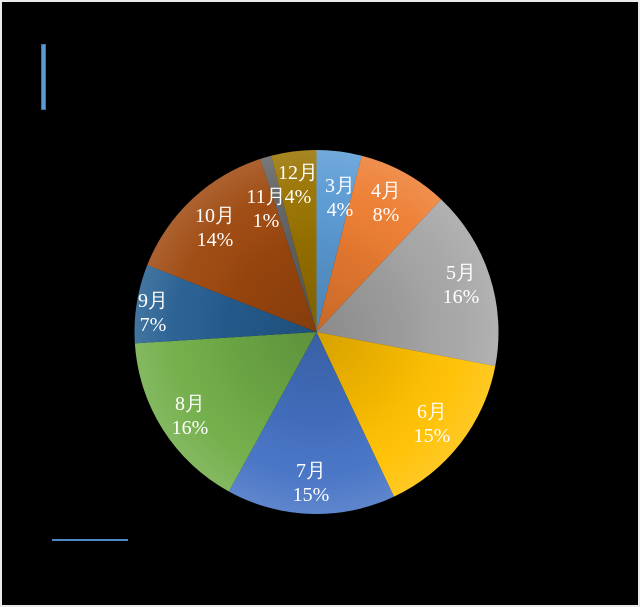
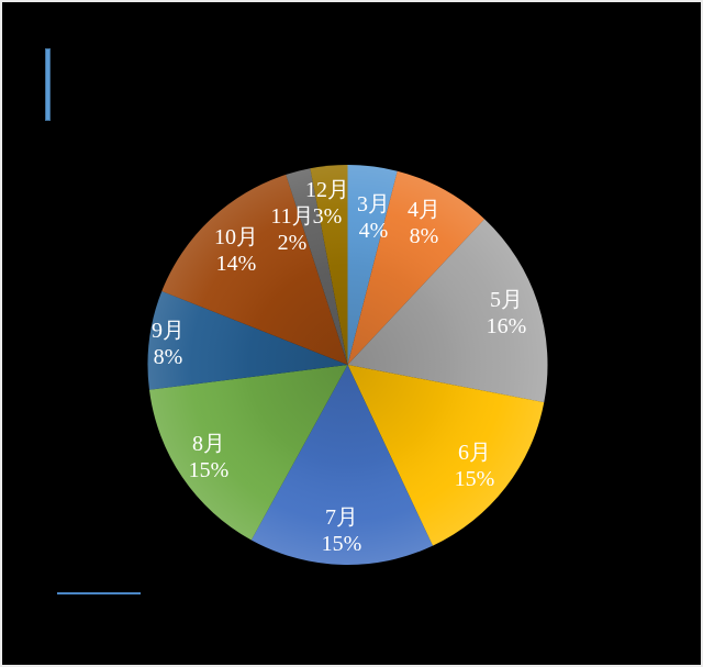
8月: 16% -> 15%
9月: 7% -> 8%
11月: 1% -> 2%
12月: 4% -> 3%
